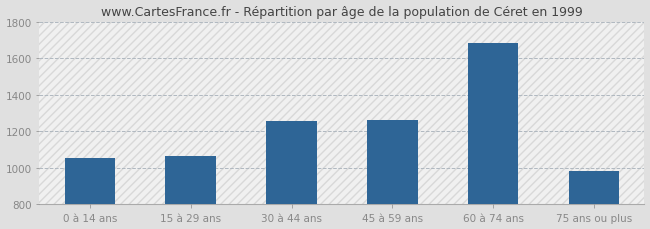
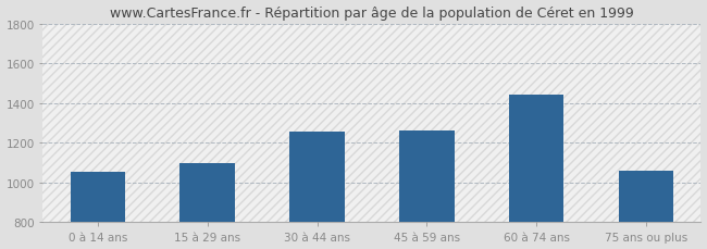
15 à 29 ans: 1060 -> 1100
60 à 74 ans: 1680 -> 1440
75 ans ou plus: 980 -> 1060
